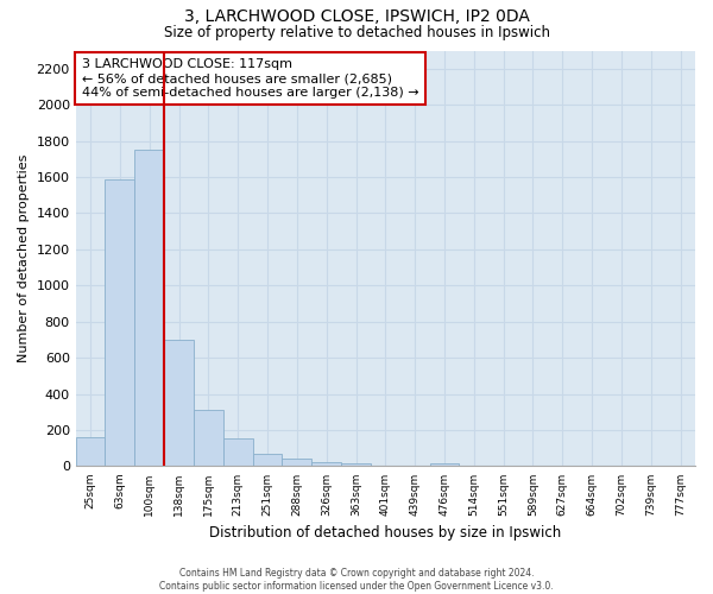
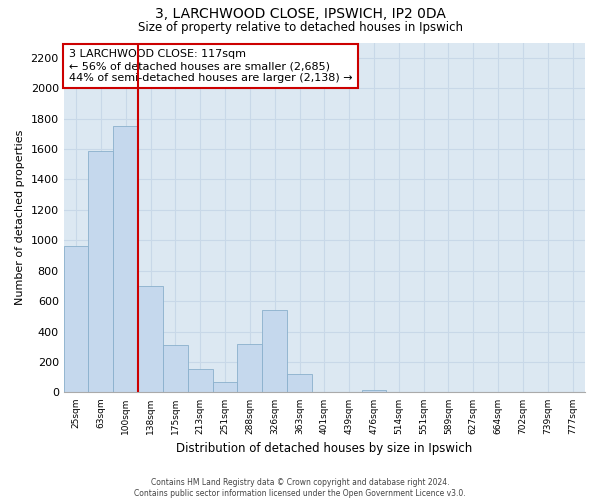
25sqm: 160 -> 960
288sqm: 40 -> 320
326sqm: 20 -> 540
363sqm: 20 -> 120
